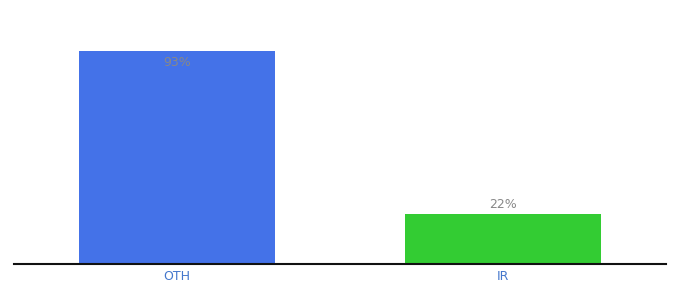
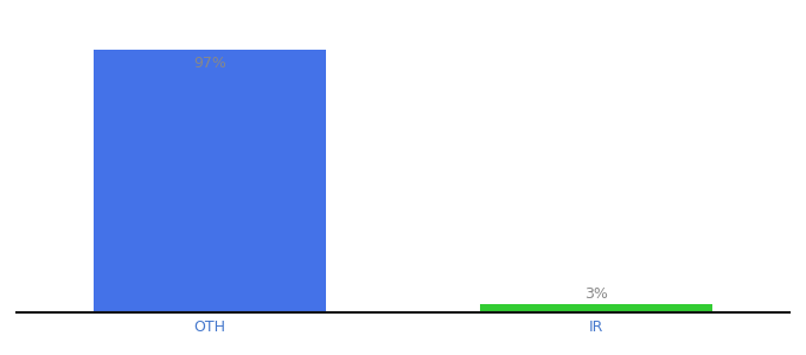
OTH: 93% -> 97%
IR: 22% -> 3%
